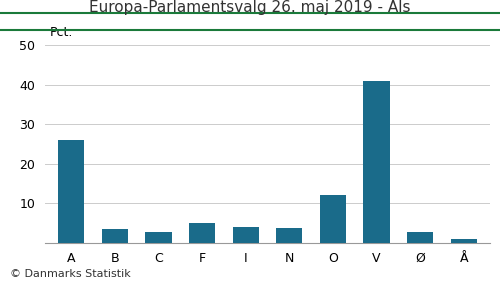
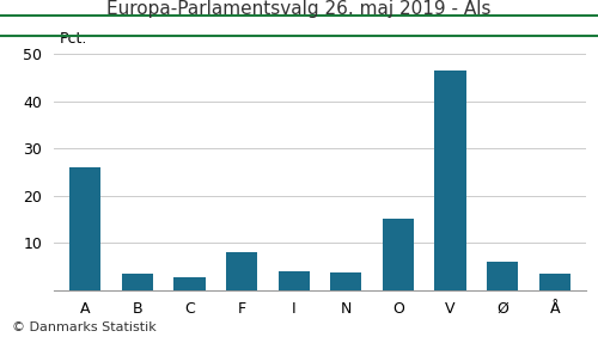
F: 5.0 -> 8.0
O: 12.0 -> 15.0
V: 41.0 -> 46.5
Ø: 2.7 -> 6.0
Å: 1.0 -> 3.5
